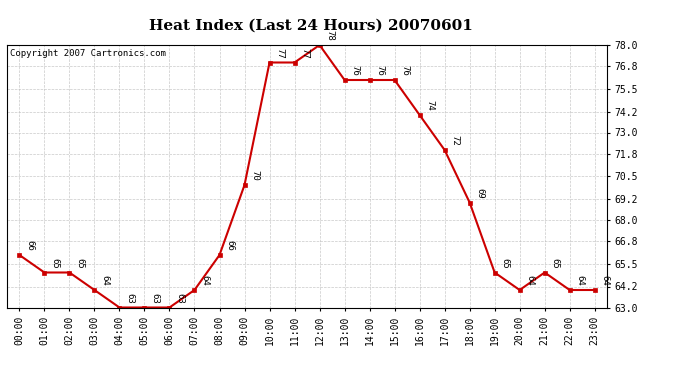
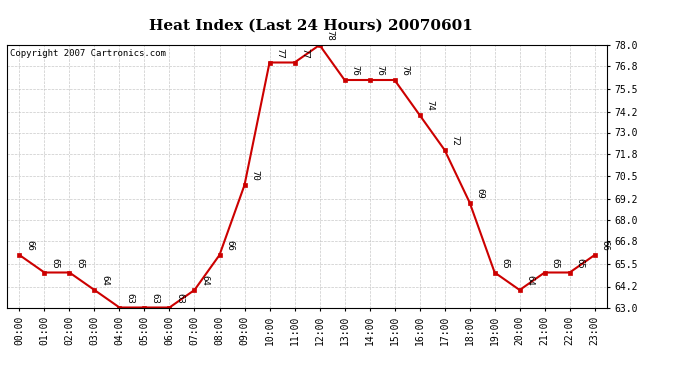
22:00: 64 -> 65
23:00: 64 -> 66
